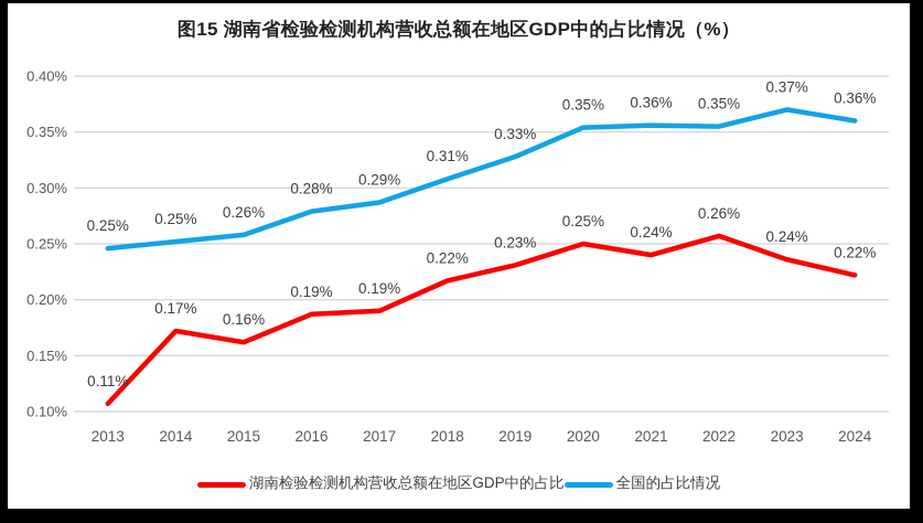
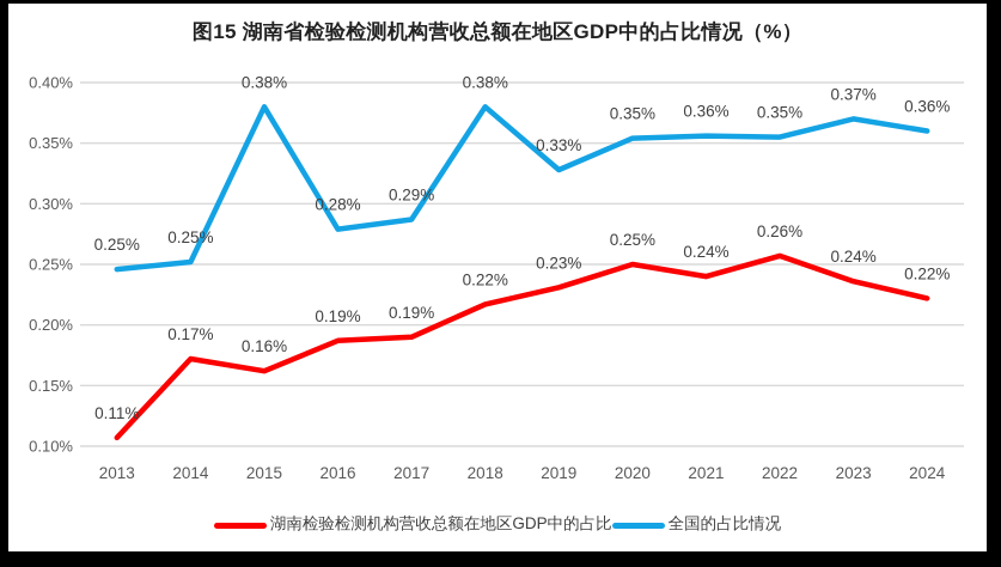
全国的占比情况/2015: 0.26% -> 0.38%
全国的占比情况/2018: 0.31% -> 0.38%
